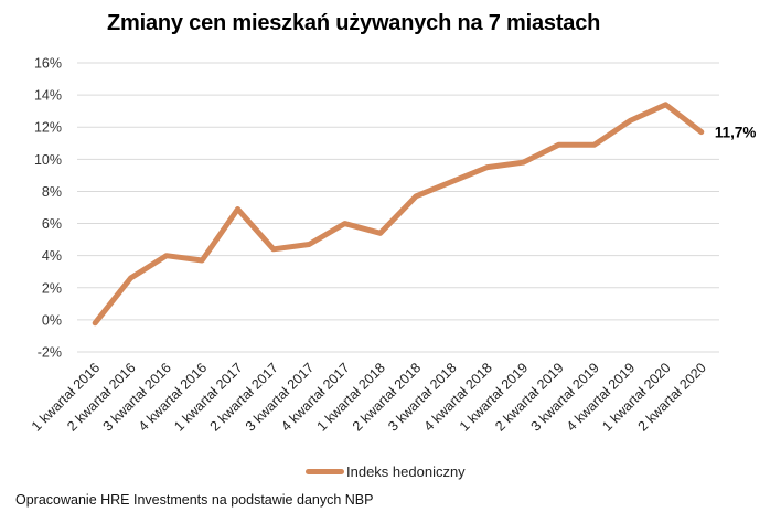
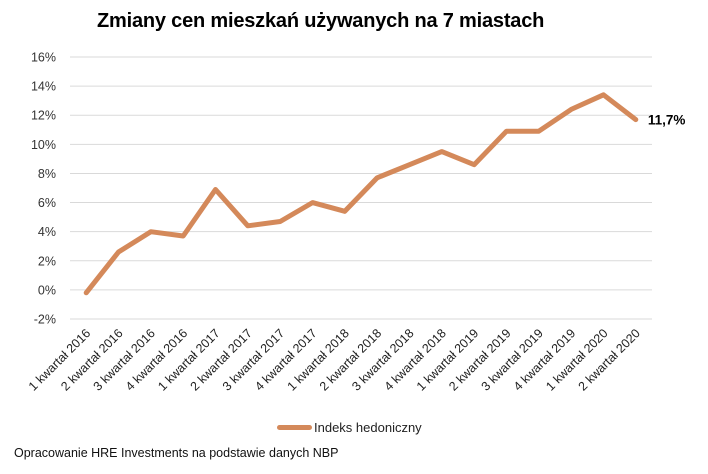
1 kwartał 2019: 9.8% -> 8.6%
